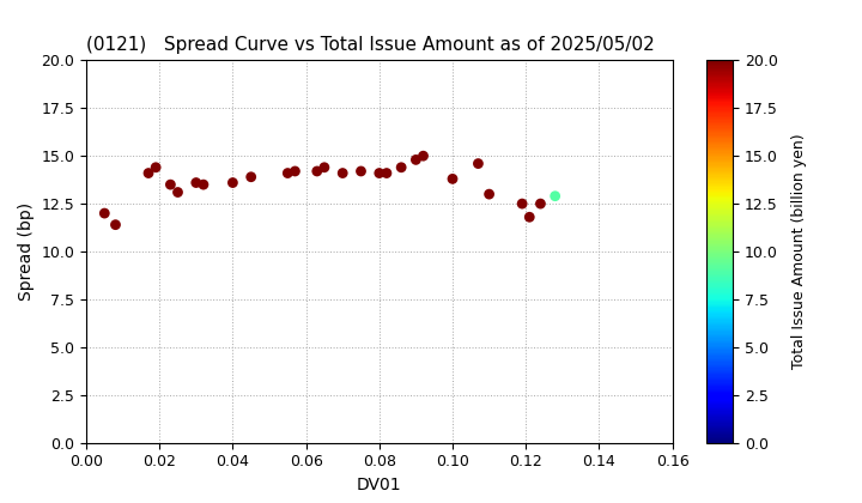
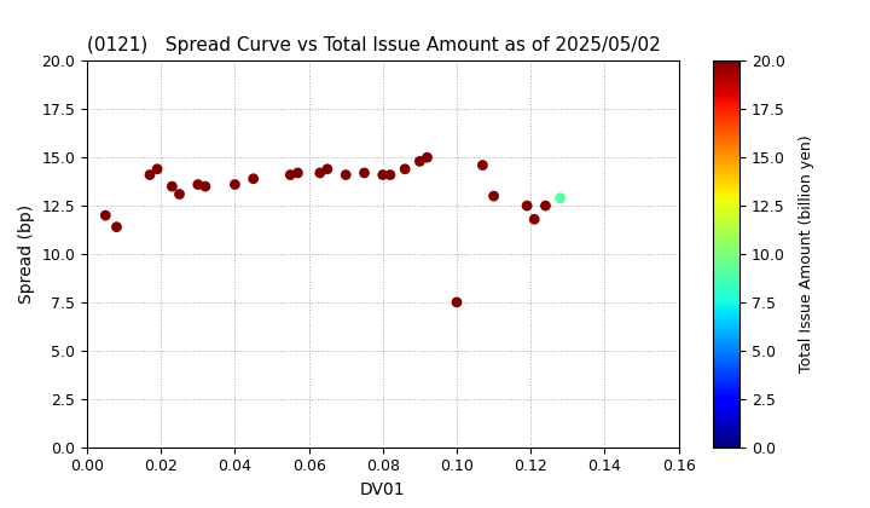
0.10: 13.8 -> 7.5
